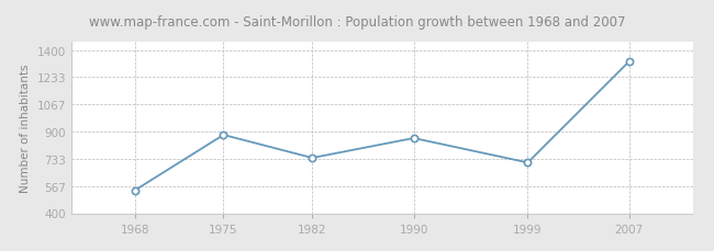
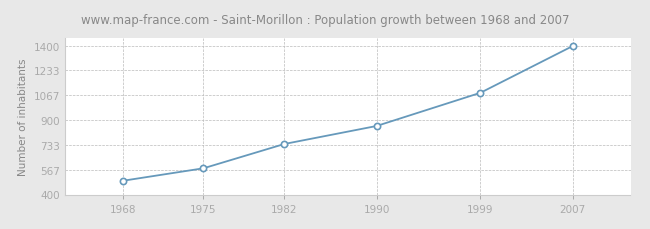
1968: 540 -> 490
1975: 880 -> 580
1999: 710 -> 1080
2007: 1330 -> 1400
